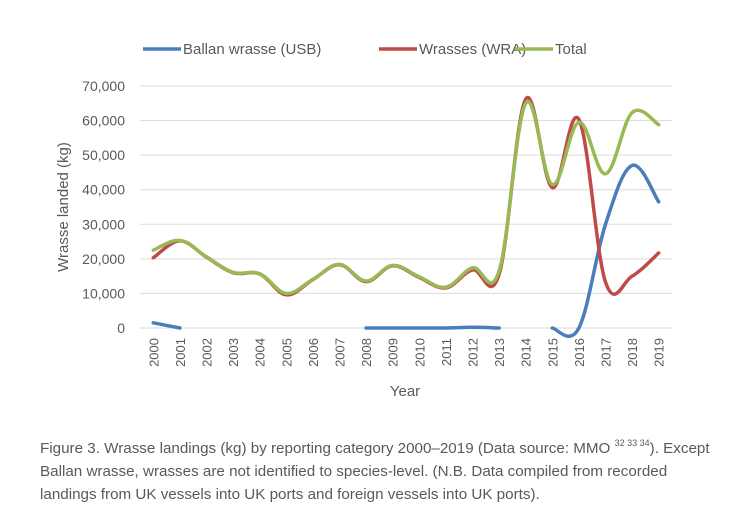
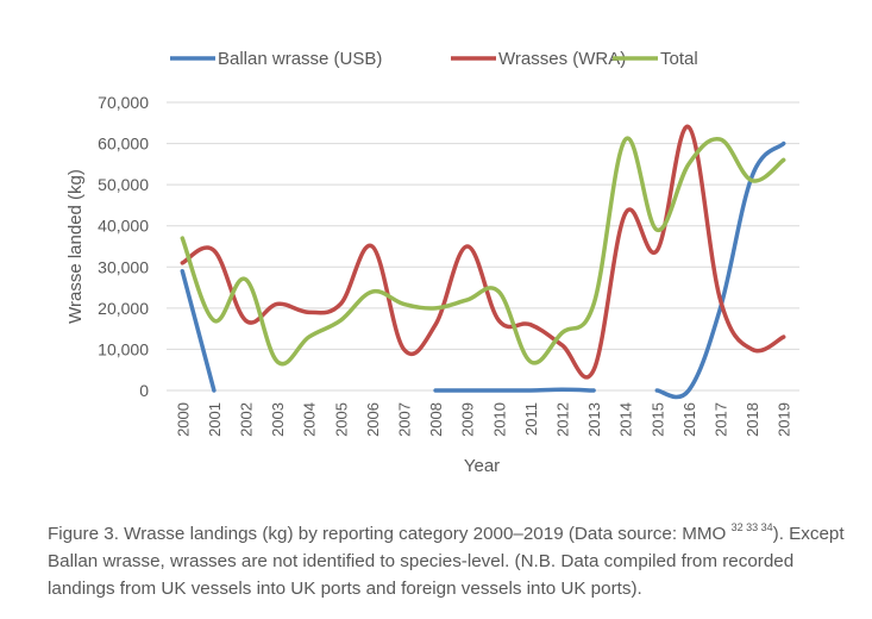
Ballan wrasse (USB)/2000: 2000 -> 29000
Wrasses (WRA)/2000: 20000 -> 31000
Total/2000: 22000 -> 37000
Wrasses (WRA)/2001: 25000 -> 34000
Total/2001: 25000 -> 17000
Wrasses (WRA)/2002: 20000 -> 17000
Total/2002: 21000 -> 27000
Wrasses (WRA)/2003: 16000 -> 21000
Total/2003: 16000 -> 7000
Wrasses (WRA)/2004: 16000 -> 19000
Total/2004: 16000 -> 13000
Wrasses (WRA)/2005: 10000 -> 21000
Total/2005: 10000 -> 17000
Wrasses (WRA)/2006: 14000 -> 35000
Total/2006: 14000 -> 24000
Wrasses (WRA)/2007: 18000 -> 10000
Total/2007: 18000 -> 21000
Wrasses (WRA)/2008: 13000 -> 16000
Total/2008: 14000 -> 20000
Wrasses (WRA)/2009: 18000 -> 35000
Total/2009: 18000 -> 22000
Wrasses (WRA)/2010: 15000 -> 17000
Total/2010: 15000 -> 24000
Wrasses (WRA)/2011: 12000 -> 16000
Total/2011: 12000 -> 7000
Wrasses (WRA)/2012: 17000 -> 11000
Total/2012: 17000 -> 14000
Wrasses (WRA)/2013: 16000 -> 5000
Total/2013: 16000 -> 21000
Wrasses (WRA)/2014: 66000 -> 43000
Total/2014: 65000 -> 61000
Wrasses (WRA)/2015: 41000 -> 34000
Total/2015: 42000 -> 39000
Wrasses (WRA)/2016: 60000 -> 64000
Total/2016: 60000 -> 55000
Ballan wrasse (USB)/2017: 30000 -> 20000
Wrasses (WRA)/2017: 13000 -> 22000
Total/2017: 45000 -> 61000
Ballan wrasse (USB)/2018: 47000 -> 52000
Wrasses (WRA)/2018: 15000 -> 10000
Total/2018: 62000 -> 51000
Ballan wrasse (USB)/2019: 36000 -> 60000
Wrasses (WRA)/2019: 22000 -> 13000
Total/2019: 59000 -> 56000
